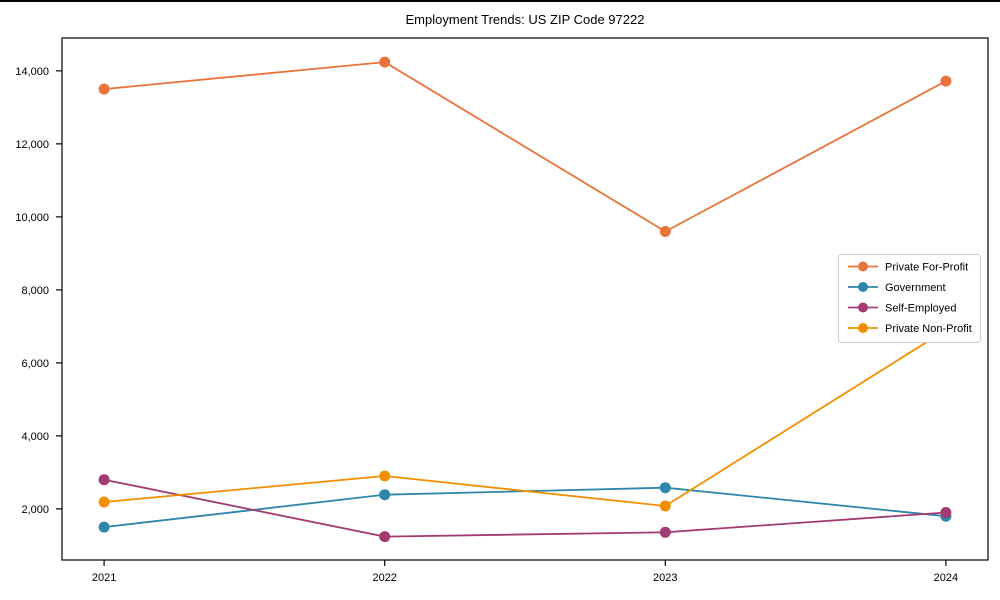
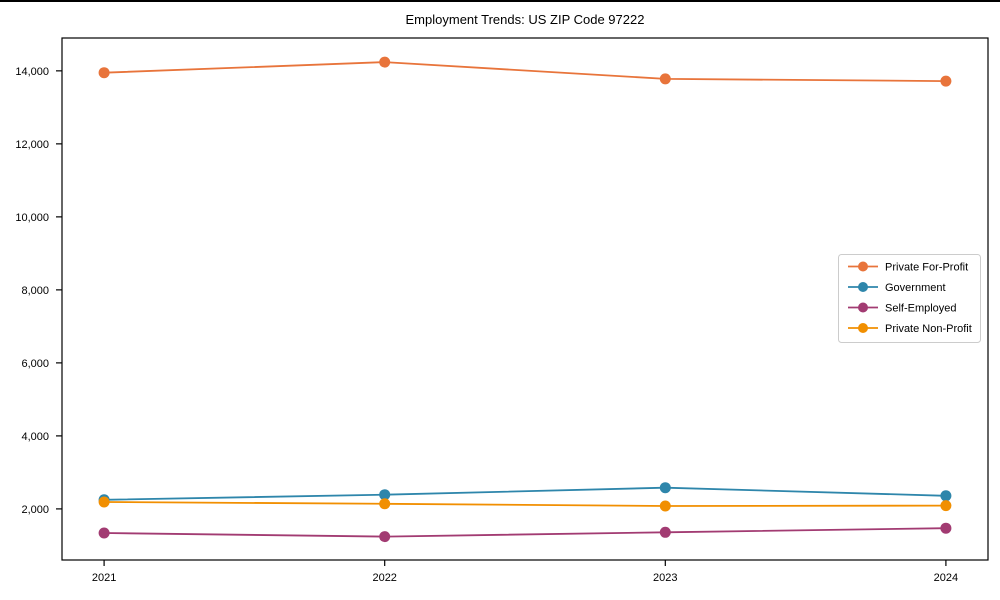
Private For-Profit/2021: 13500 -> 14000
Government/2021: 1500 -> 2200
Self-Employed/2021: 2800 -> 1300
Private Non-Profit/2022: 2900 -> 2100
Private For-Profit/2023: 9600 -> 13800
Government/2024: 1800 -> 2400
Self-Employed/2024: 1900 -> 1500
Private Non-Profit/2024: 6900 -> 2100
